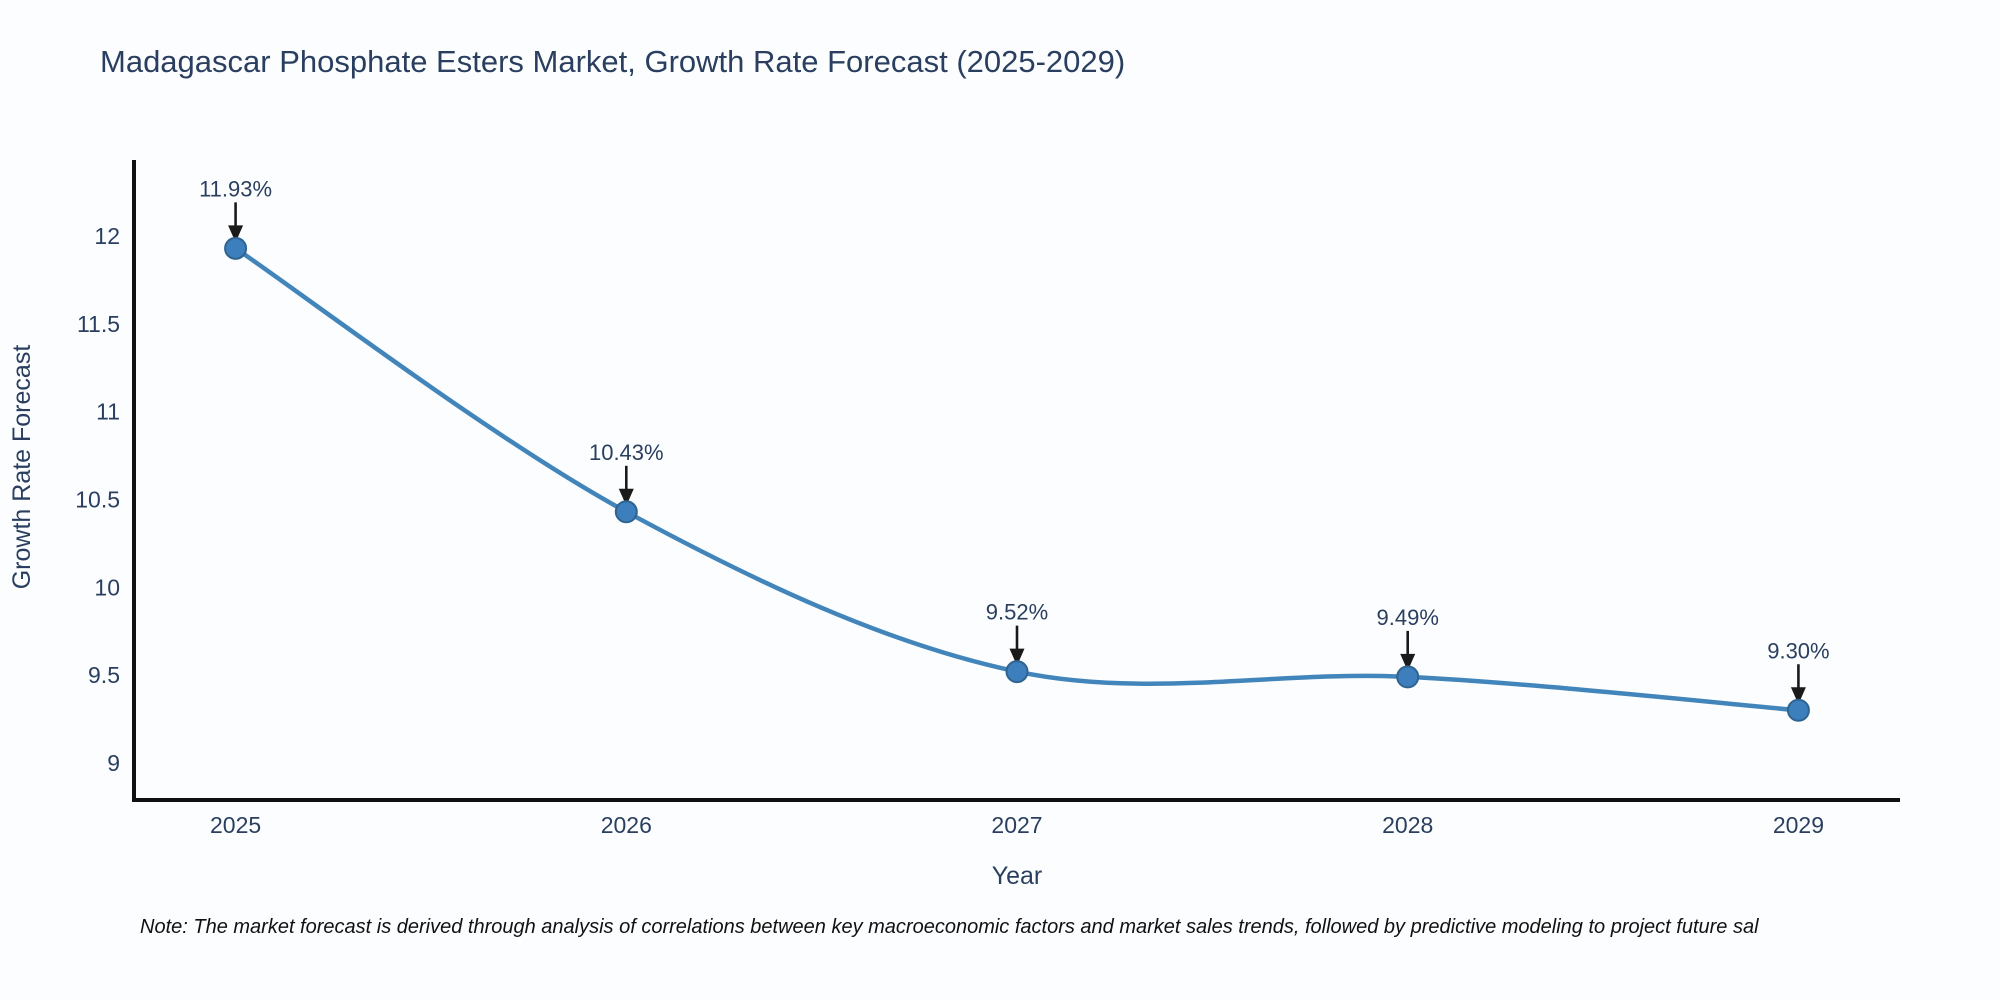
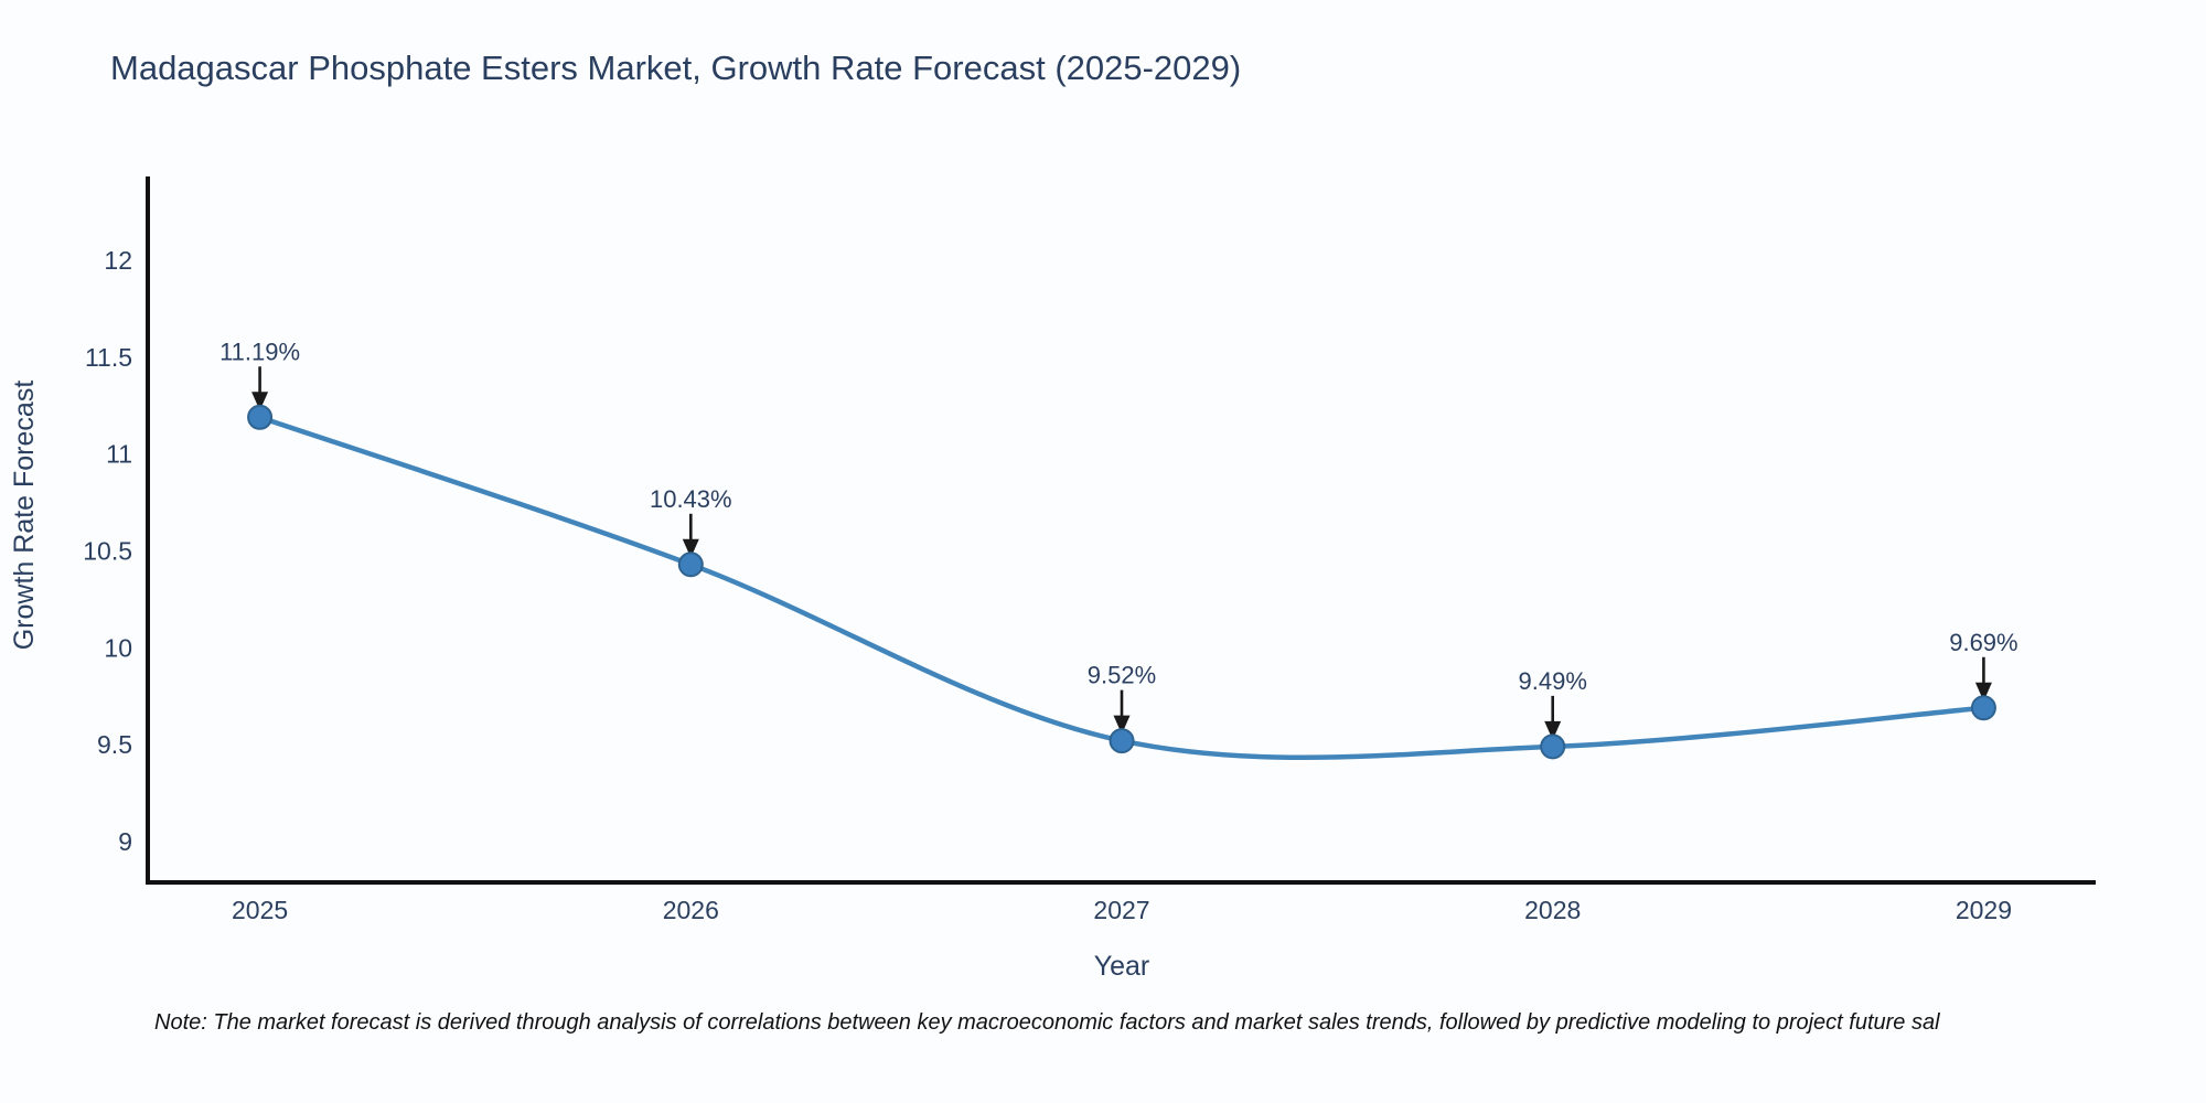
2025: 11.93% -> 11.19%
2029: 9.30% -> 9.69%
